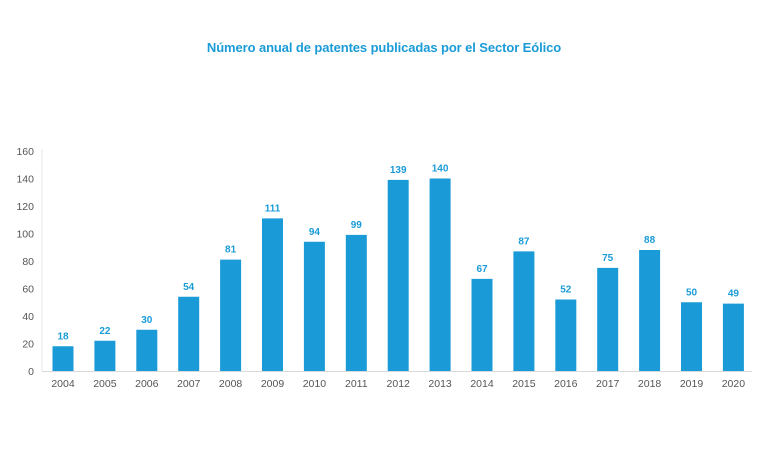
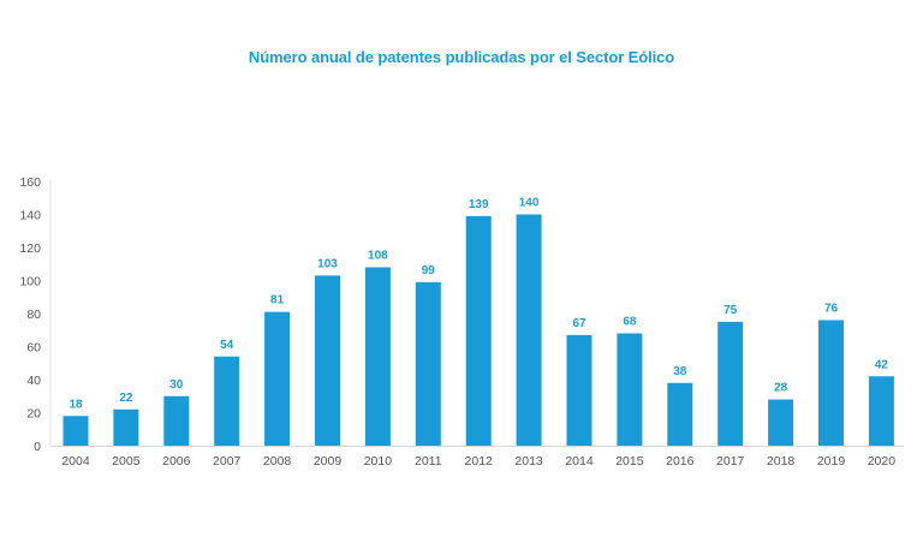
2009: 111 -> 103
2010: 94 -> 108
2015: 87 -> 68
2016: 52 -> 38
2018: 88 -> 28
2019: 50 -> 76
2020: 49 -> 42
